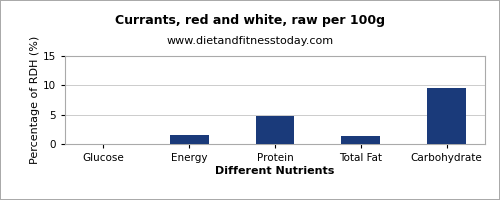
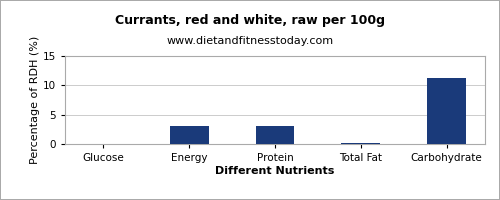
Energy: 1.6 -> 3.0
Protein: 4.8 -> 3.0
Total Fat: 1.4 -> 0.2
Carbohydrate: 9.6 -> 11.3
